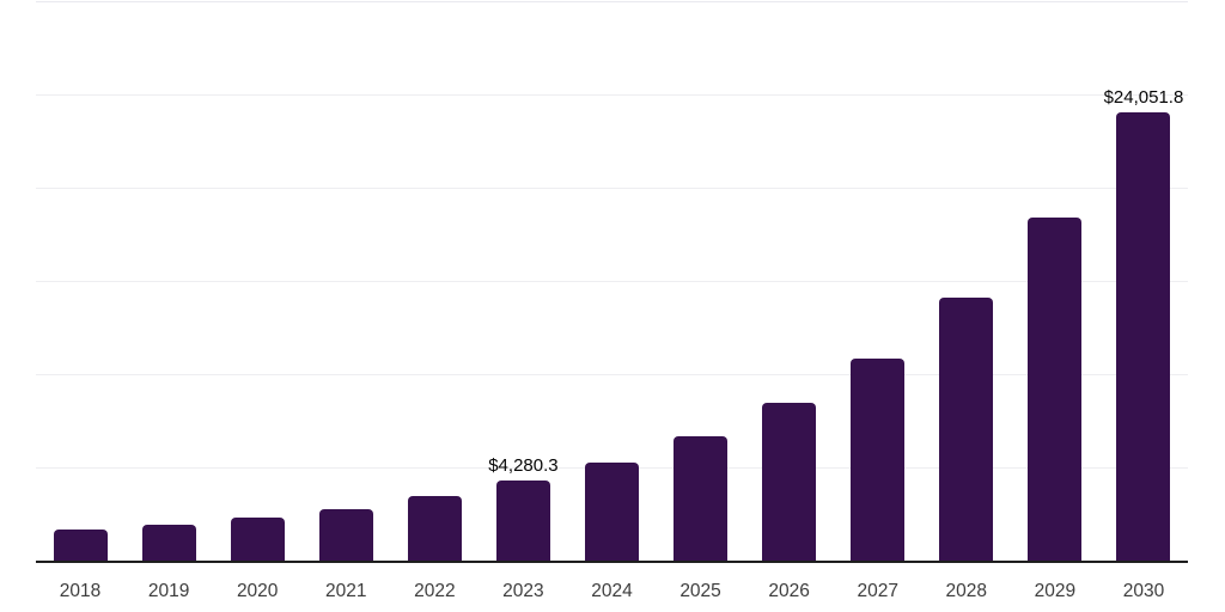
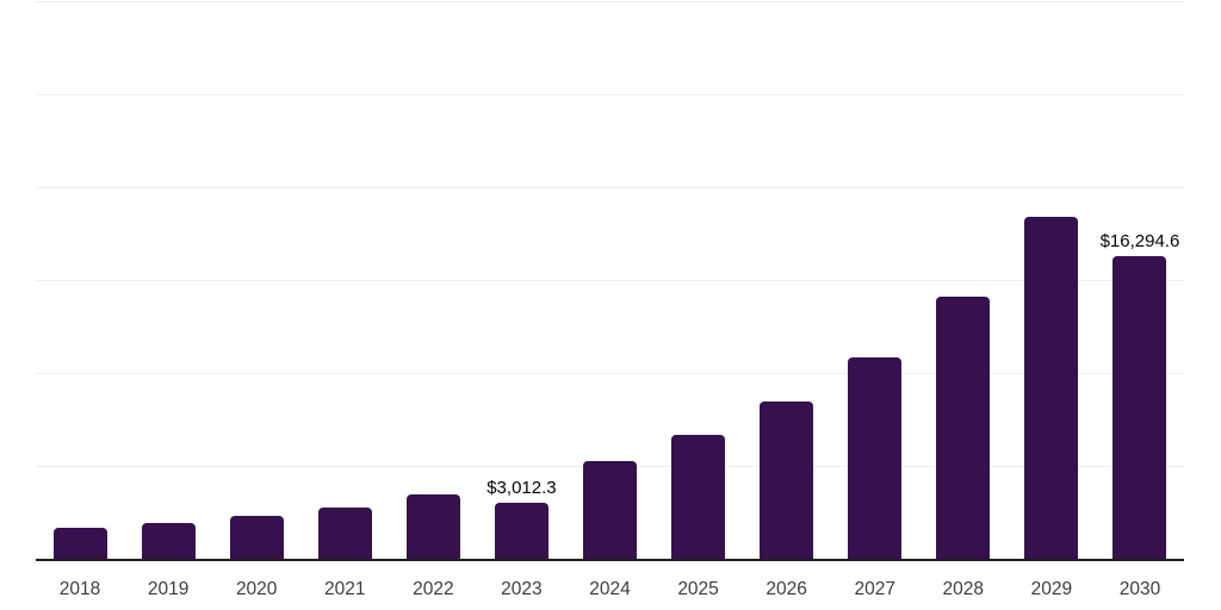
2023: $4,280.3 -> $3,012.3
2030: $24,051.8 -> $16,294.6
